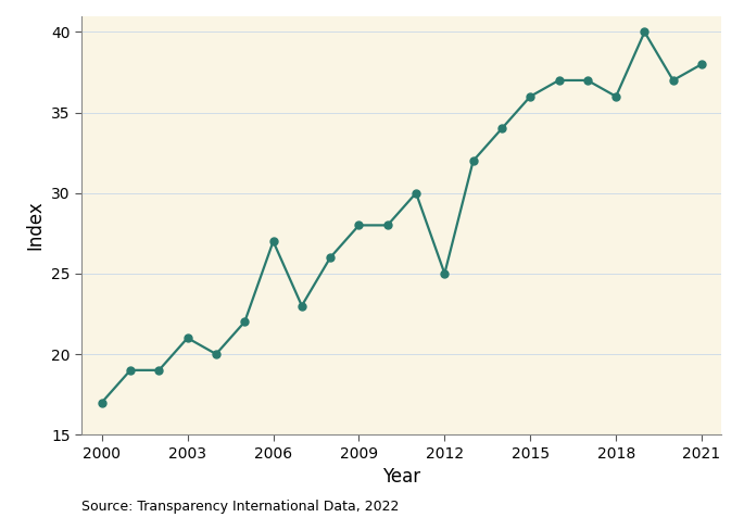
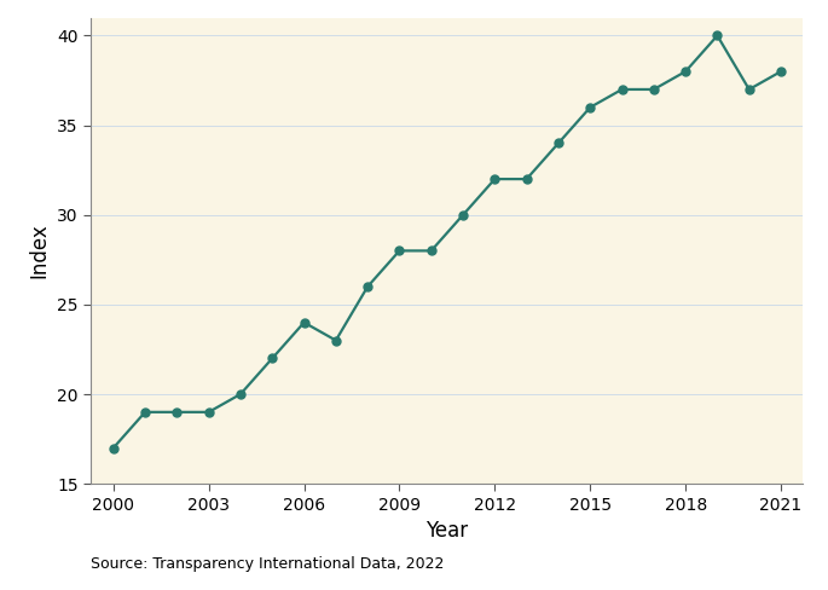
2003: 21 -> 19
2006: 27 -> 24
2012: 25 -> 32
2018: 36 -> 38
